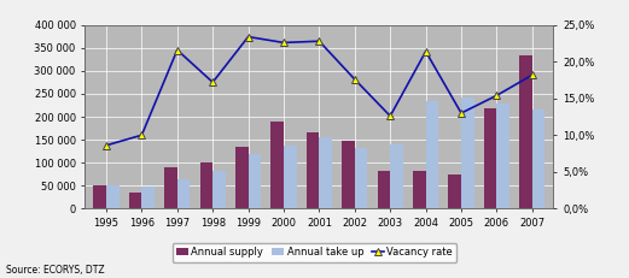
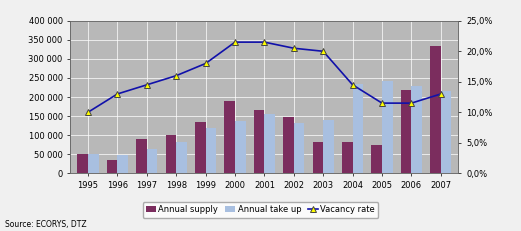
Vacancy rate/1995: 8,6% -> 10,0%
Vacancy rate/1996: 10,0% -> 13,0%
Vacancy rate/1997: 21,6% -> 14,5%
Vacancy rate/1998: 17,2% -> 16,0%
Vacancy rate/1999: 23,4% -> 18,0%
Vacancy rate/2000: 22,6% -> 21,5%
Vacancy rate/2001: 22,8% -> 21,5%
Vacancy rate/2002: 17,6% -> 20,5%
Vacancy rate/2003: 12,6% -> 20,0%
Vacancy rate/2004: 21,4% -> 14,5%
Vacancy rate/2005: 13,0% -> 11,5%
Vacancy rate/2006: 15,4% -> 11,5%
Vacancy rate/2007: 18,2% -> 13,0%
